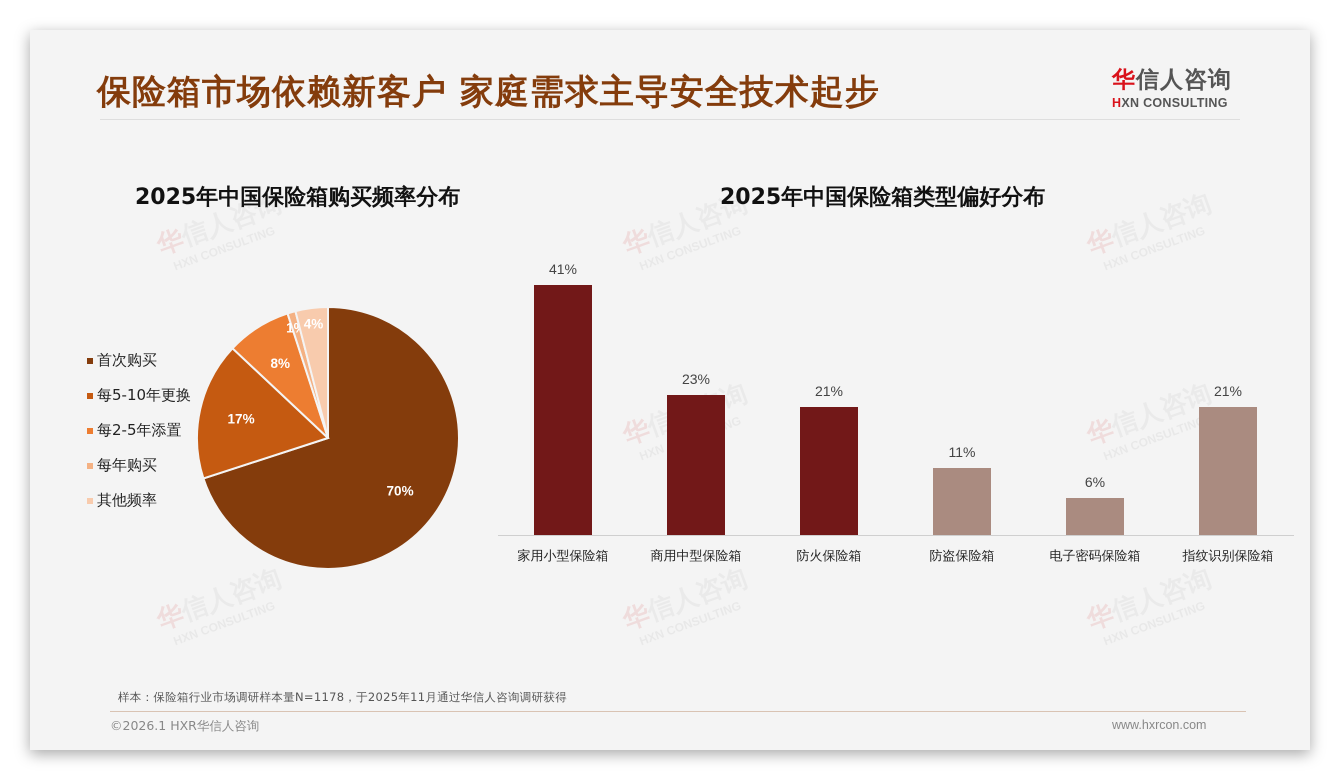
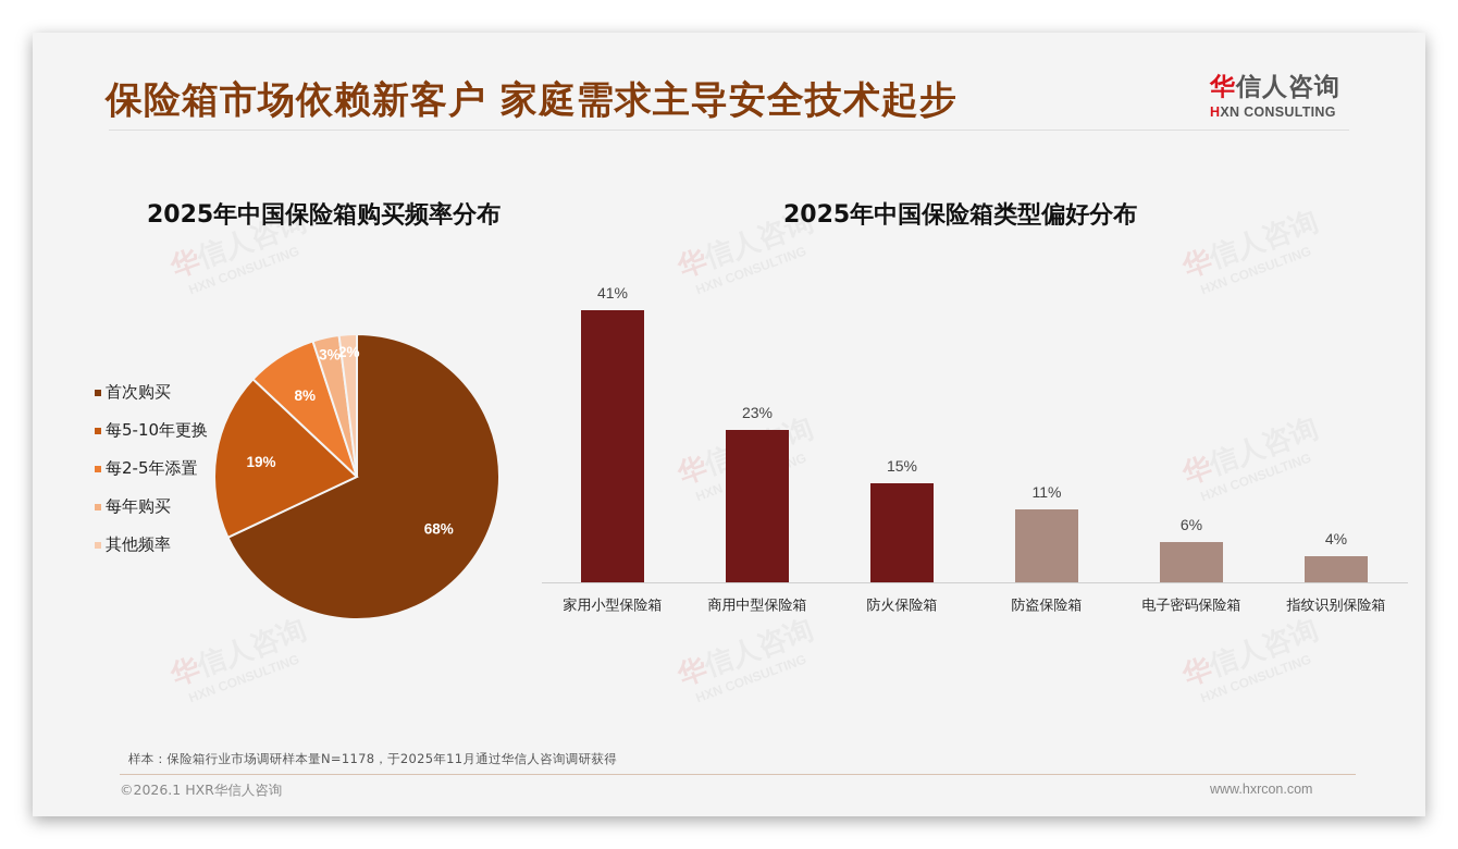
2025年中国保险箱购买频率分布/首次购买: 70% -> 68%
2025年中国保险箱购买频率分布/每5-10年更换: 17% -> 19%
2025年中国保险箱购买频率分布/每年购买: 1% -> 3%
2025年中国保险箱购买频率分布/其他频率: 4% -> 2%
2025年中国保险箱类型偏好分布/防火保险箱: 21% -> 15%
2025年中国保险箱类型偏好分布/指纹识别保险箱: 21% -> 4%
